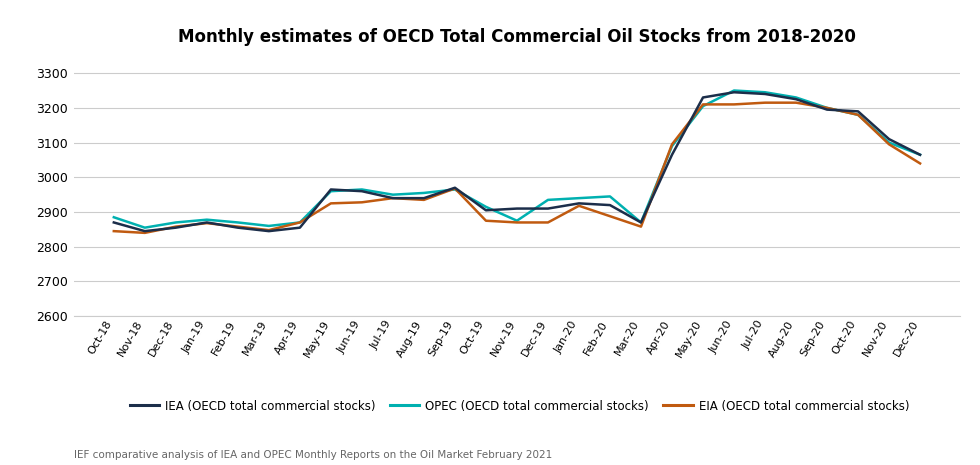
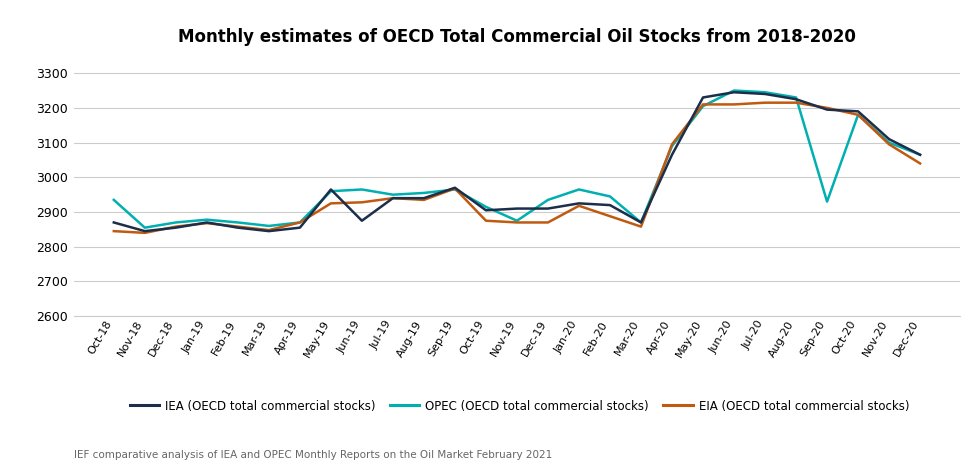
OPEC (OECD total commercial stocks)/Oct-18: 2885 -> 2935
IEA (OECD total commercial stocks)/Jun-19: 2960 -> 2875
OPEC (OECD total commercial stocks)/Jan-20: 2940 -> 2965
OPEC (OECD total commercial stocks)/Sep-20: 3200 -> 2930
